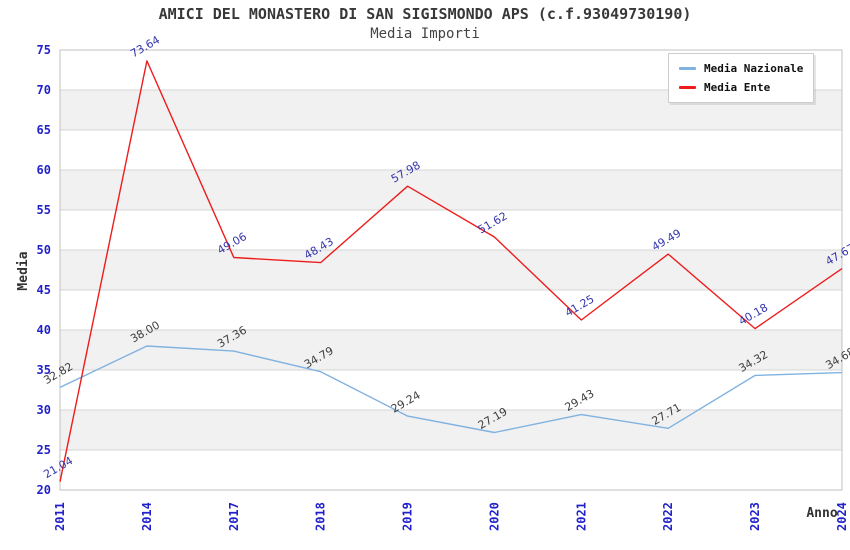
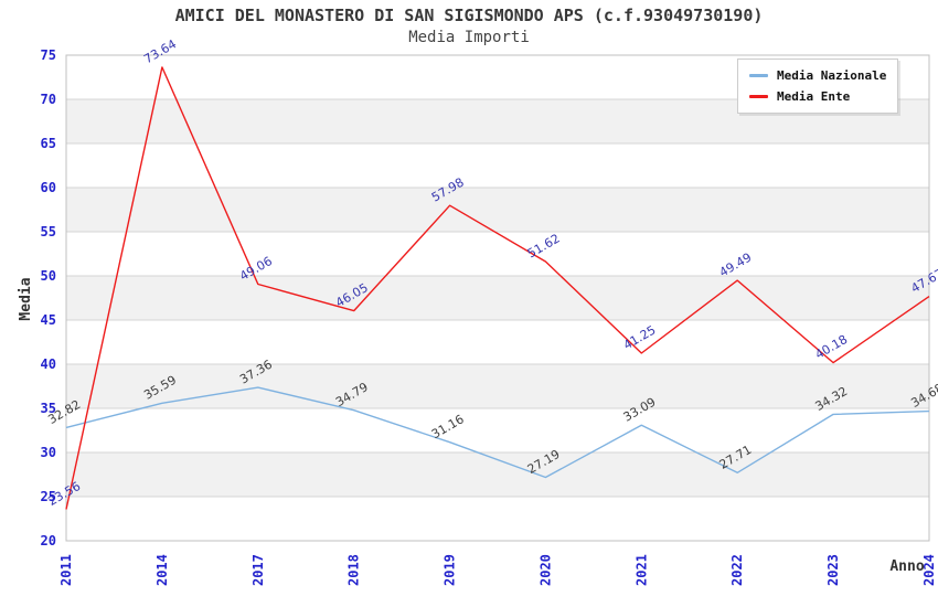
Media Ente/2011: 21.04 -> 23.56
Media Nazionale/2014: 38.00 -> 35.59
Media Ente/2018: 48.43 -> 46.05
Media Nazionale/2019: 29.24 -> 31.16
Media Nazionale/2021: 29.43 -> 33.09
